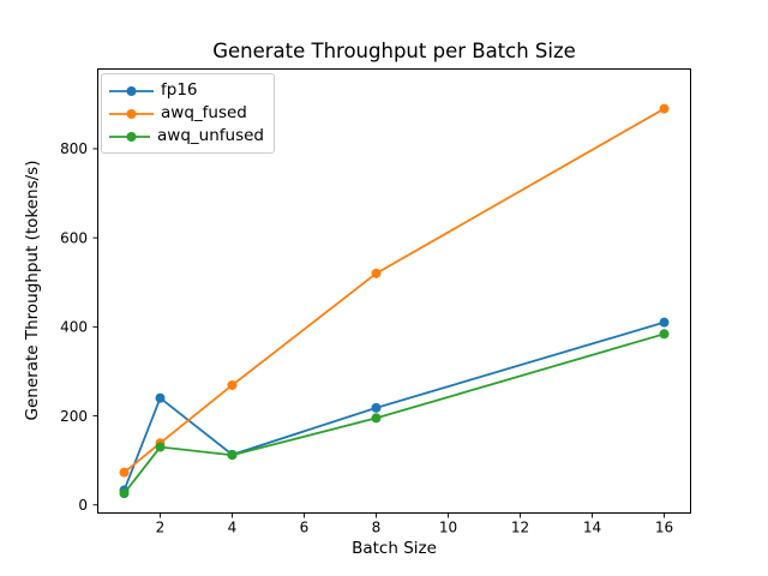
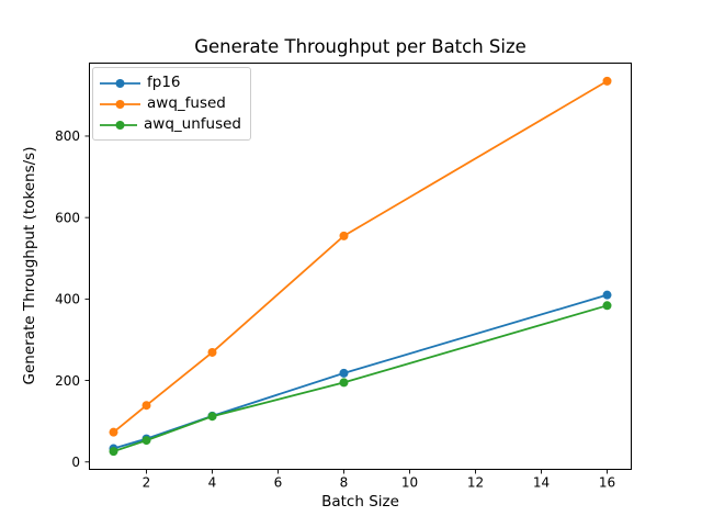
fp16/2: 240 -> 60
awq_unfused/2: 130 -> 50
awq_fused/8: 520 -> 560
awq_fused/16: 890 -> 940
